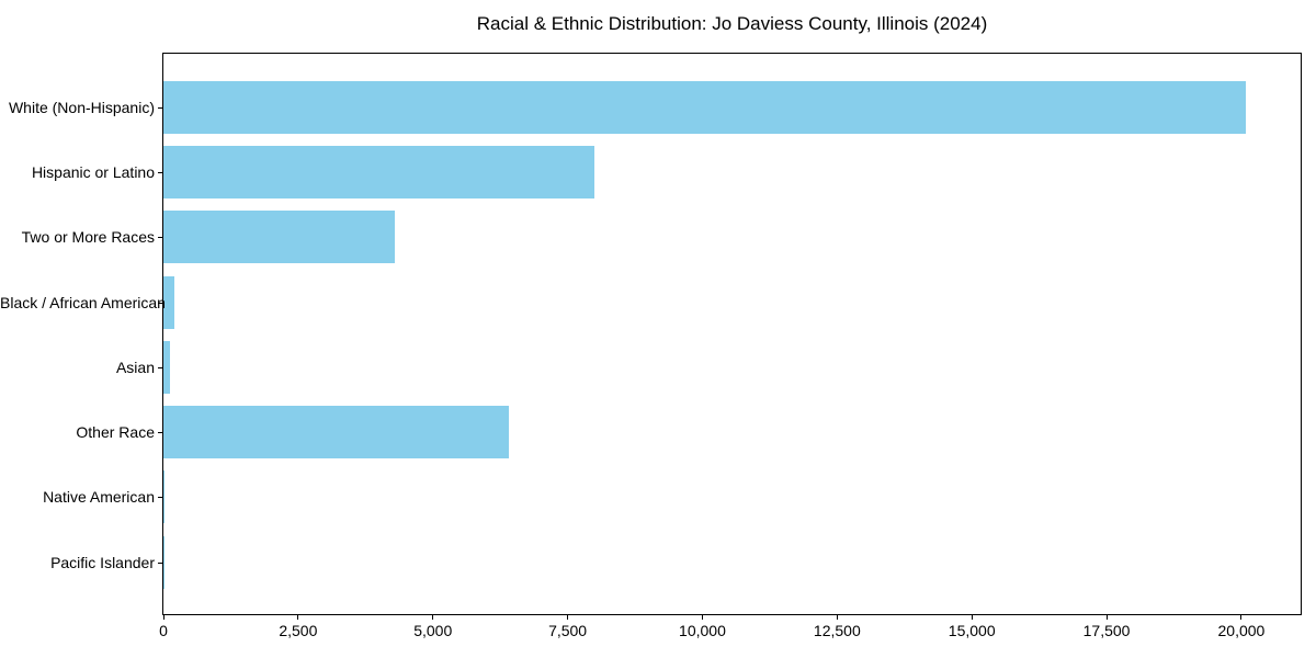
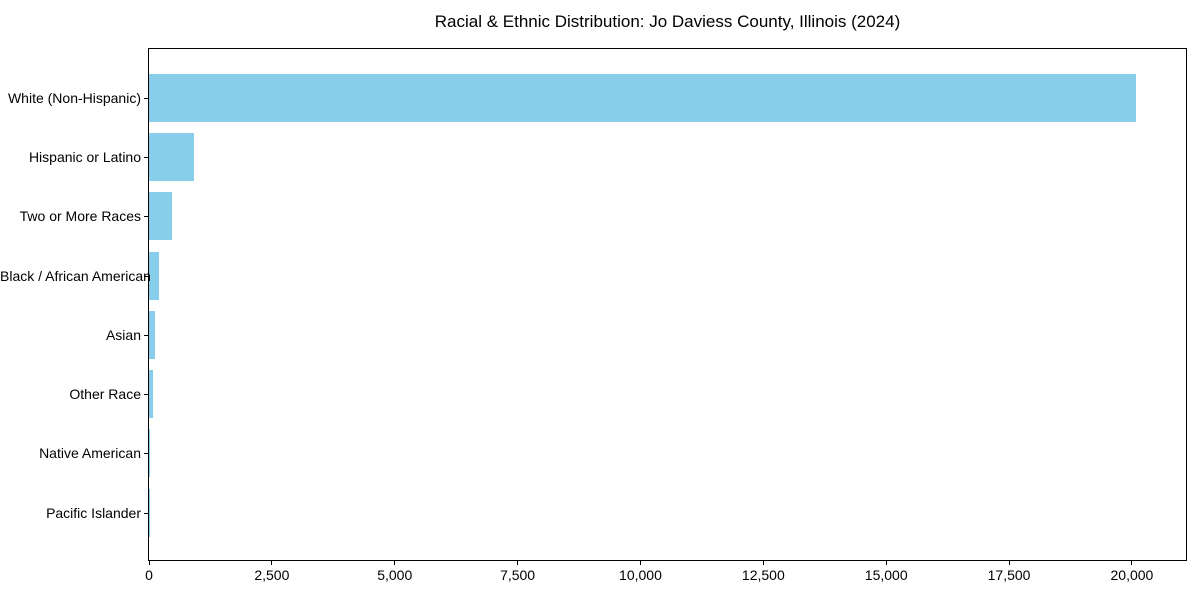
Hispanic or Latino: 8000 -> 900
Two or More Races: 4300 -> 500
Other Race: 6400 -> 100
